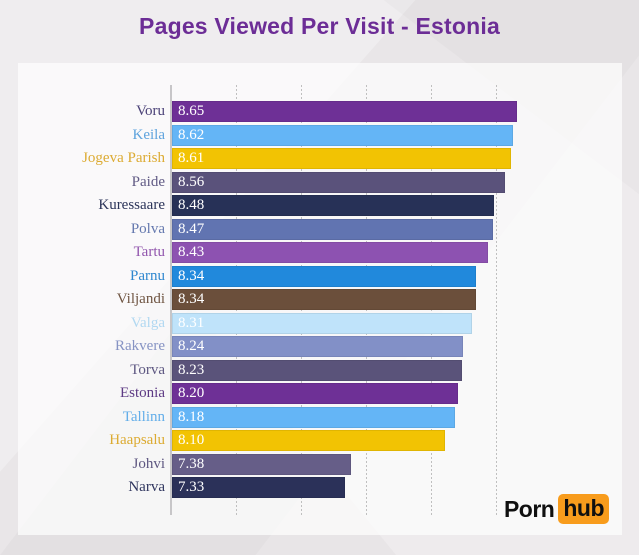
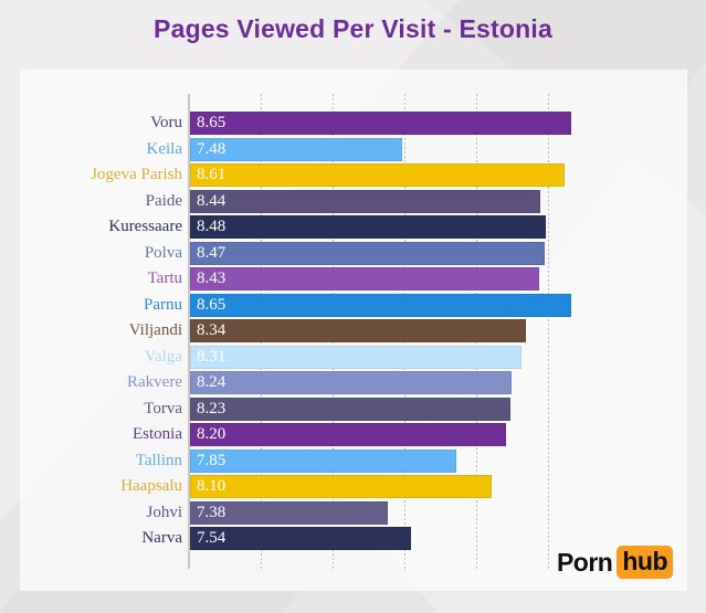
Keila: 8.62 -> 7.48
Paide: 8.56 -> 8.44
Parnu: 8.34 -> 8.65
Tallinn: 8.18 -> 7.85
Narva: 7.33 -> 7.54
